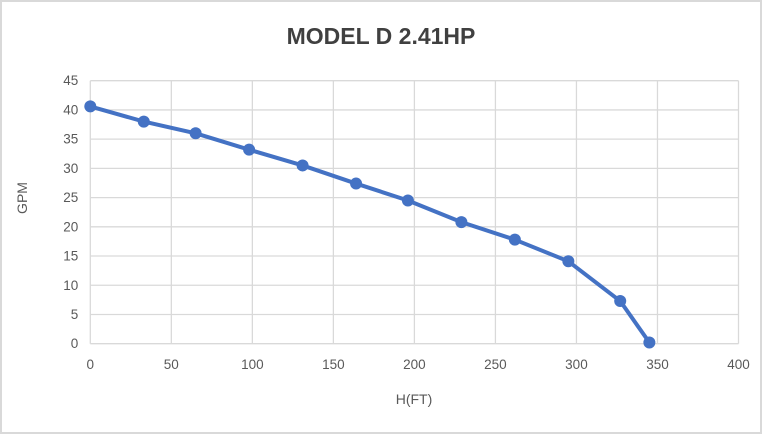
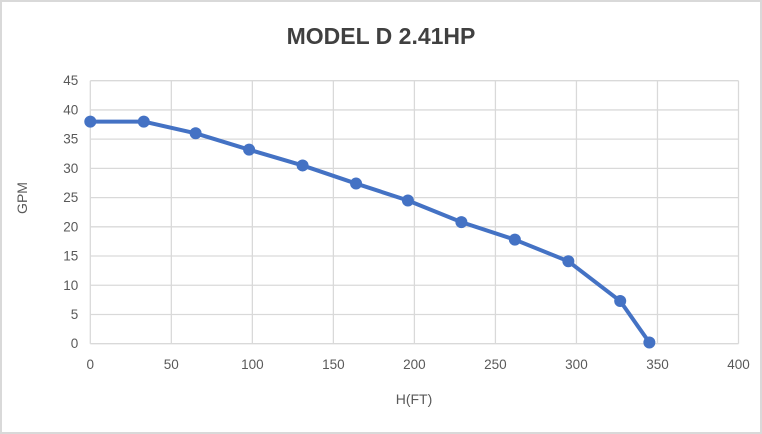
0: 41 -> 38
